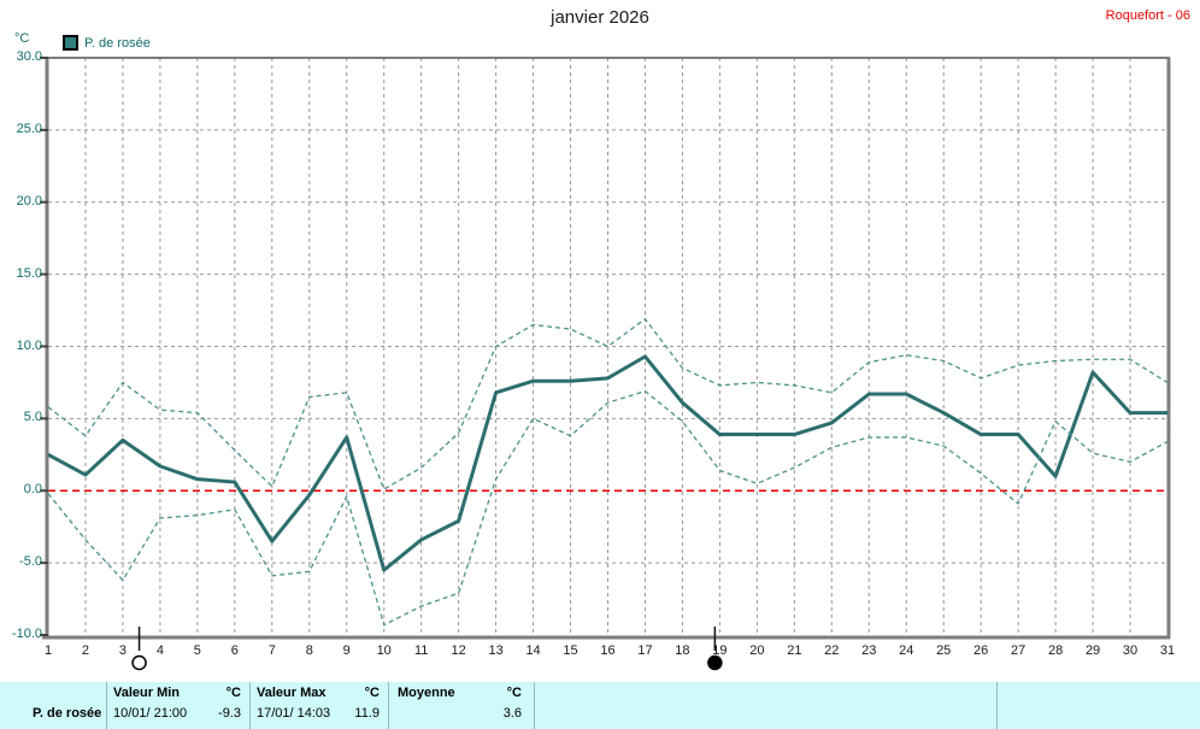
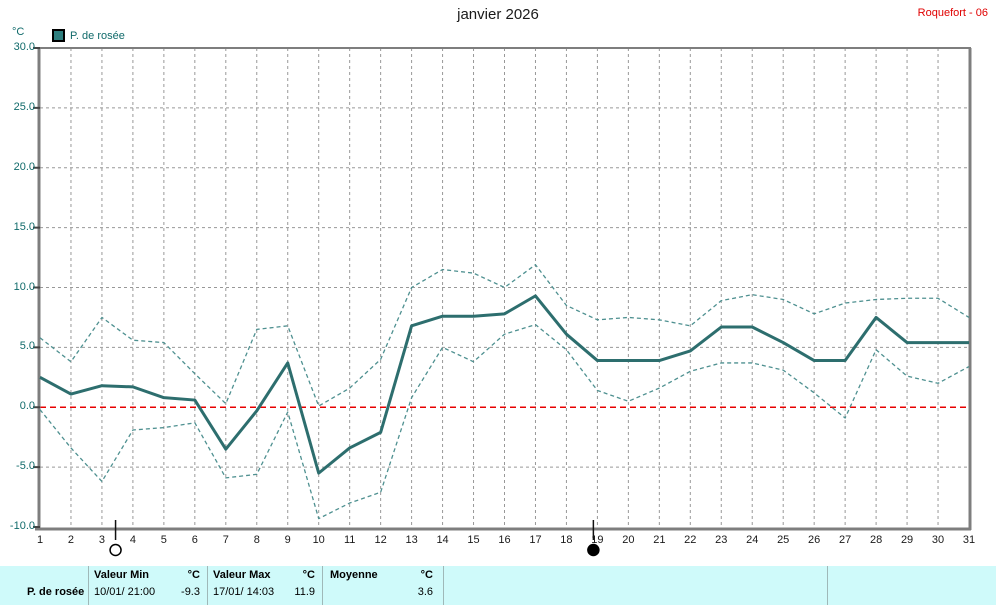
P. de rosée/3: 3.5 -> 1.8
P. de rosée/28: 1.0 -> 7.5
P. de rosée/29: 8.2 -> 5.4
